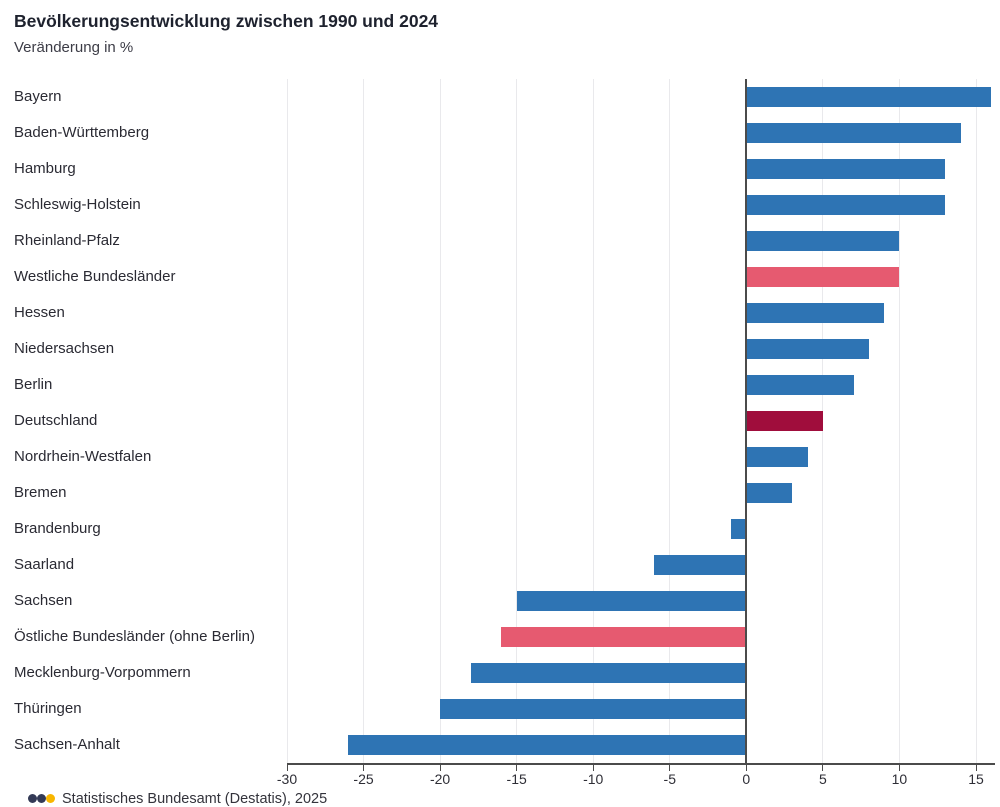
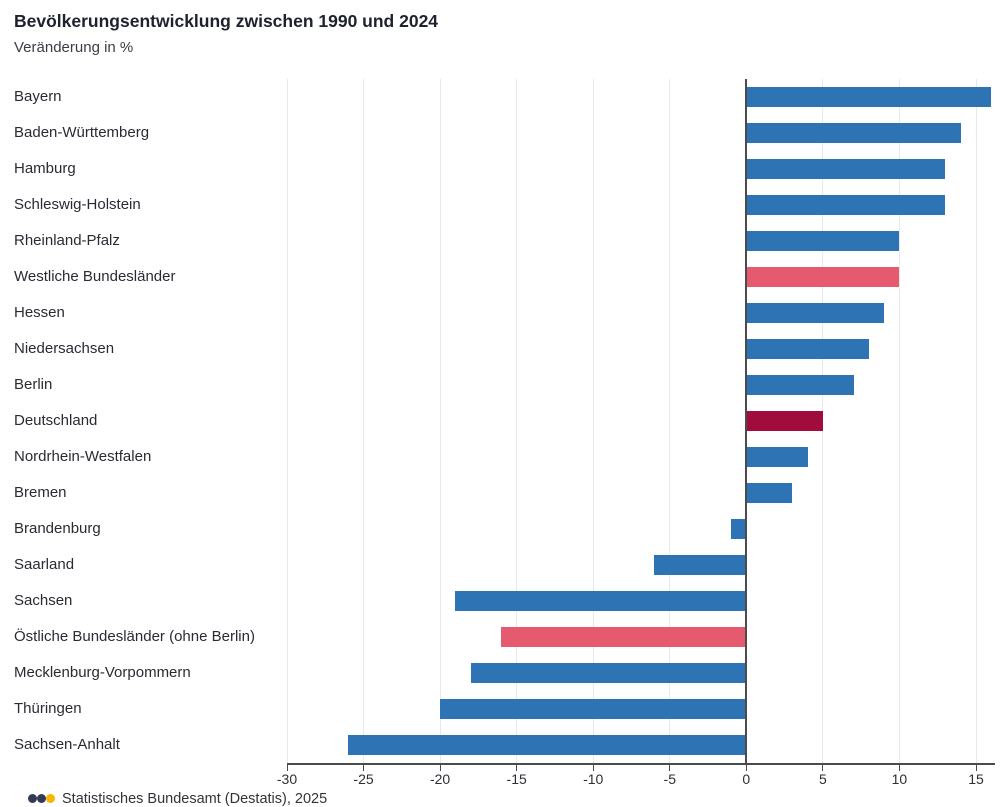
Sachsen: -15 -> -19
